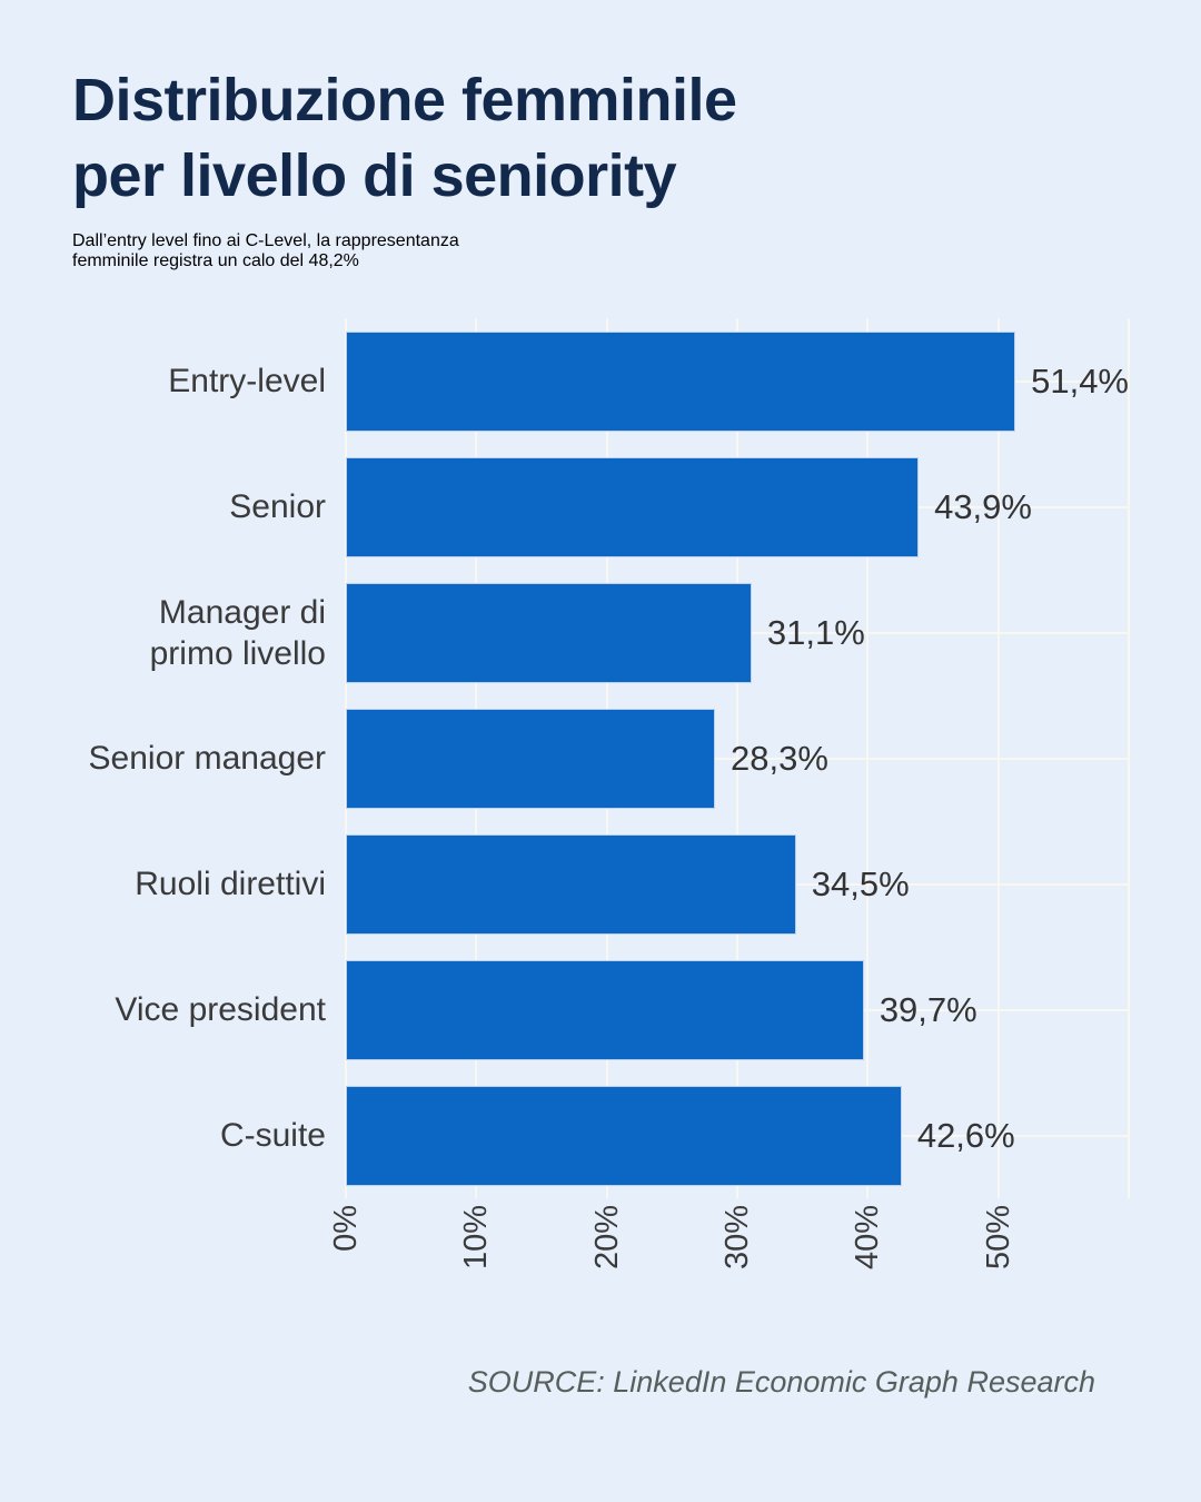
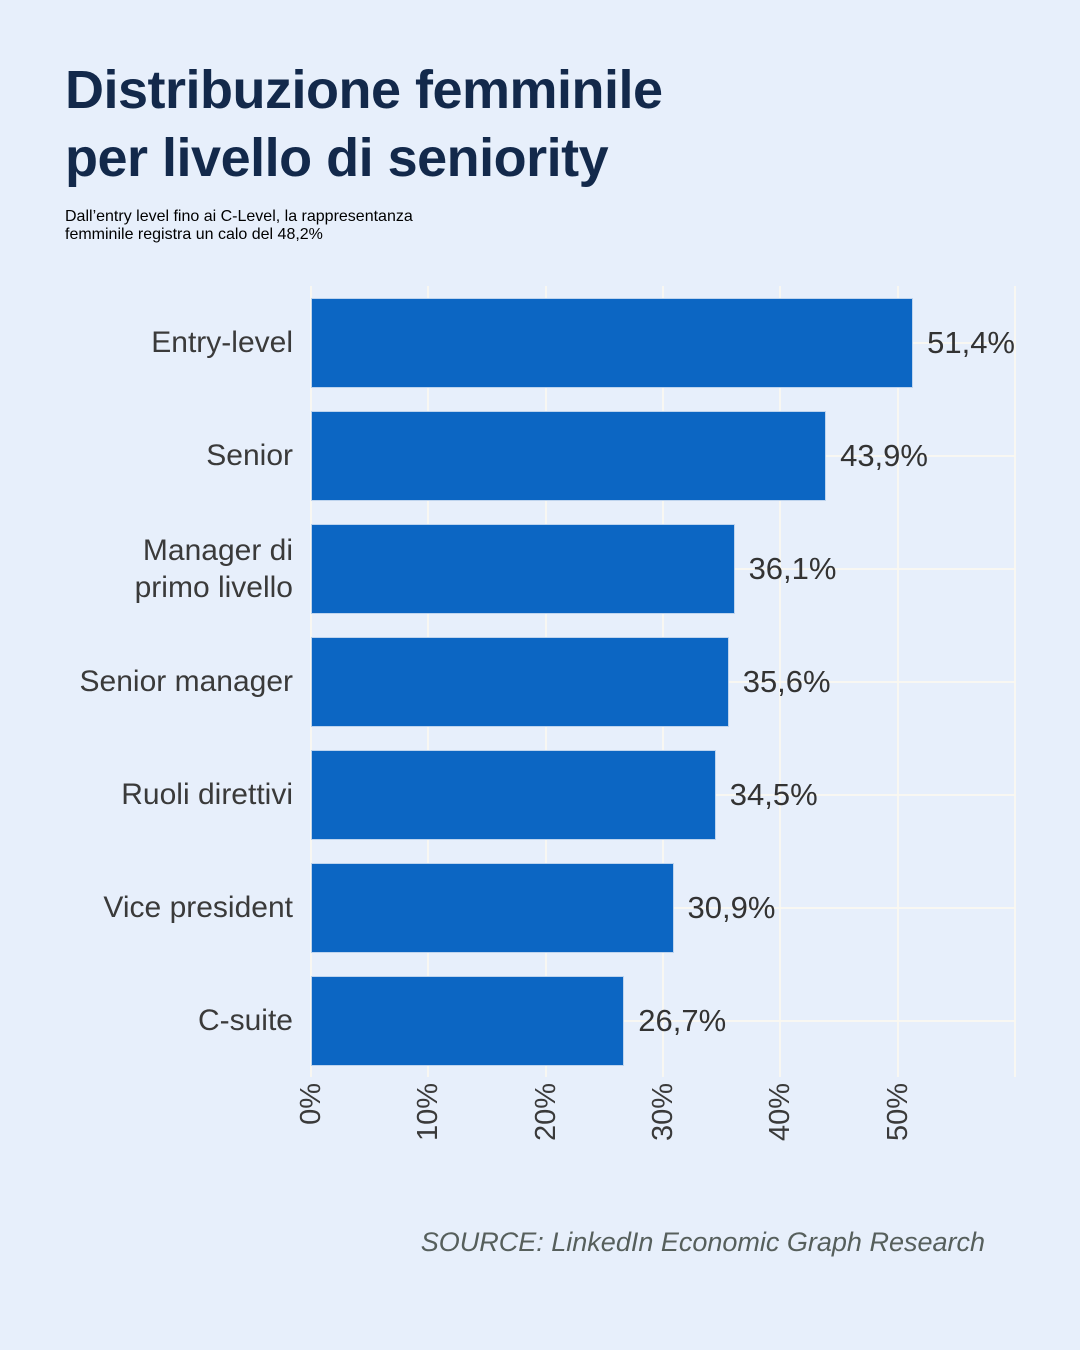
Manager di primo livello: 31,1% -> 36,1%
Senior manager: 28,3% -> 35,6%
Vice president: 39,7% -> 30,9%
C-suite: 42,6% -> 26,7%
